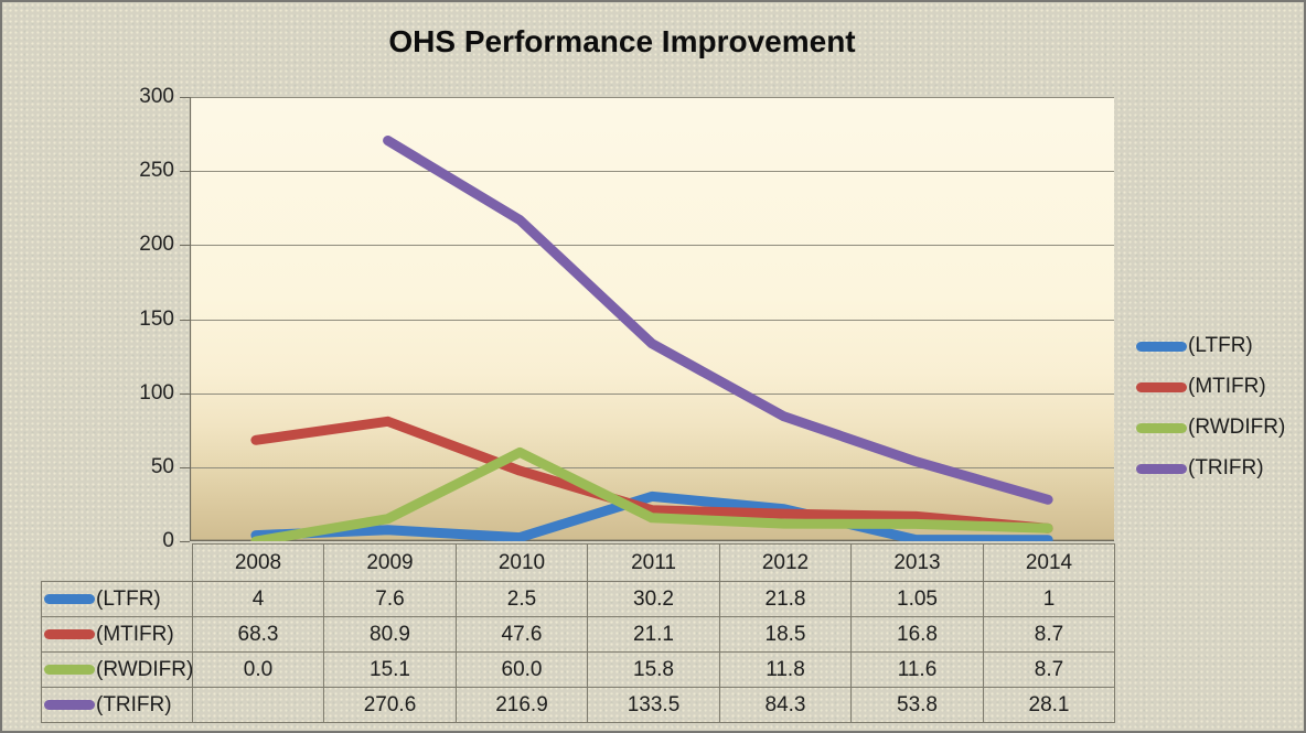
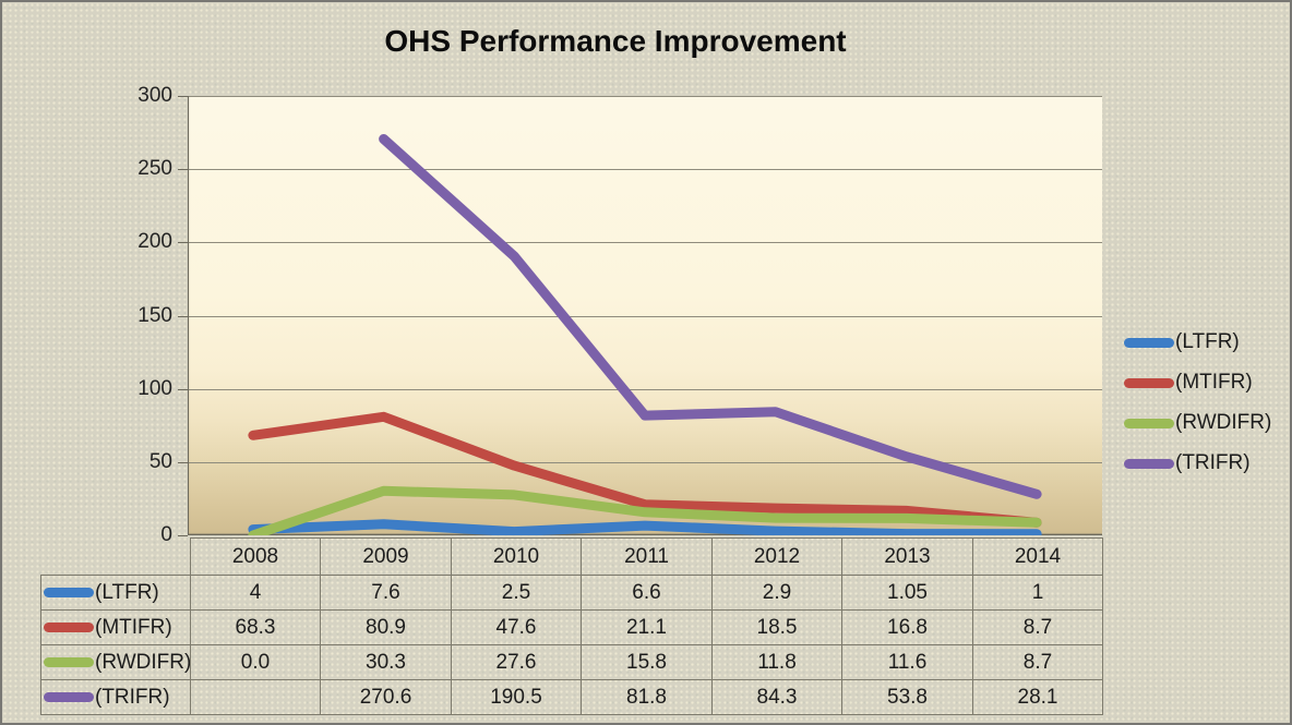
(RWDIFR)/2009: 15.1 -> 30.3
(RWDIFR)/2010: 60.0 -> 27.6
(TRIFR)/2010: 216.9 -> 190.5
(LTFR)/2011: 30.2 -> 6.6
(TRIFR)/2011: 133.5 -> 81.8
(LTFR)/2012: 21.8 -> 2.9
